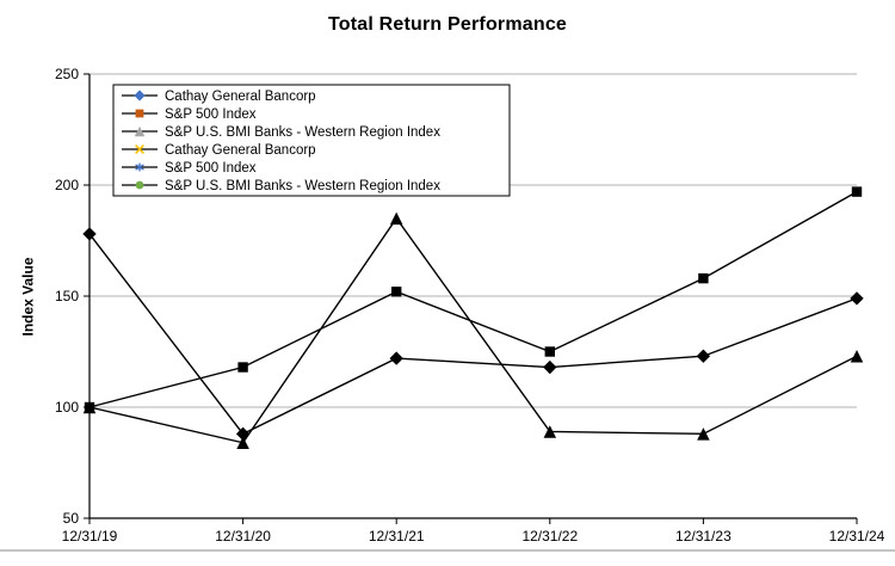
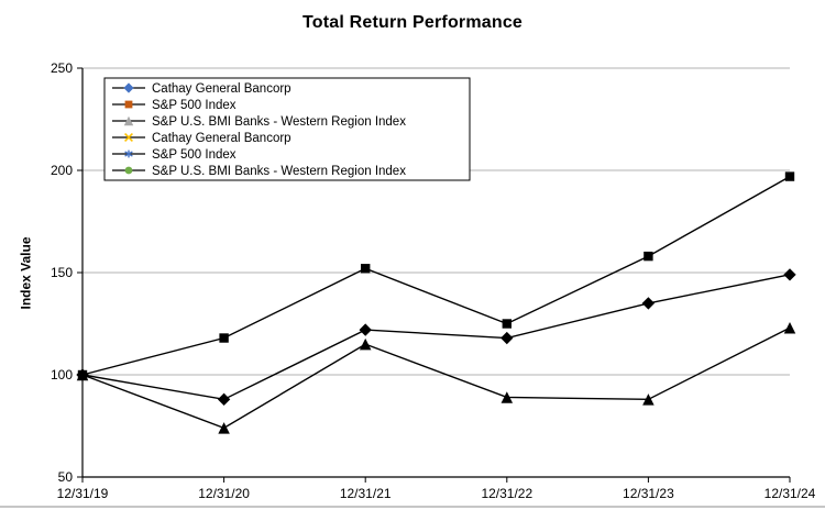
Cathay General Bancorp/12/31/19: 178 -> 100
S&P U.S. BMI Banks - Western Region Index/12/31/20: 84 -> 74
S&P U.S. BMI Banks - Western Region Index/12/31/21: 185 -> 115
Cathay General Bancorp/12/31/23: 123 -> 135
